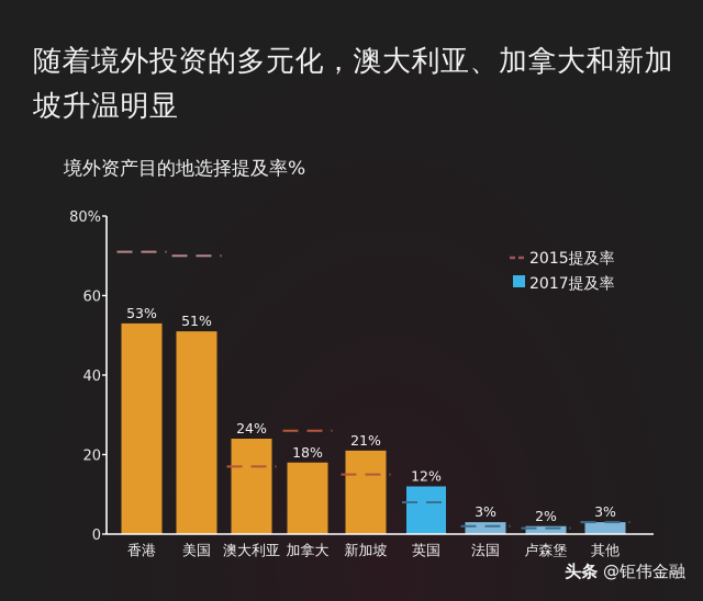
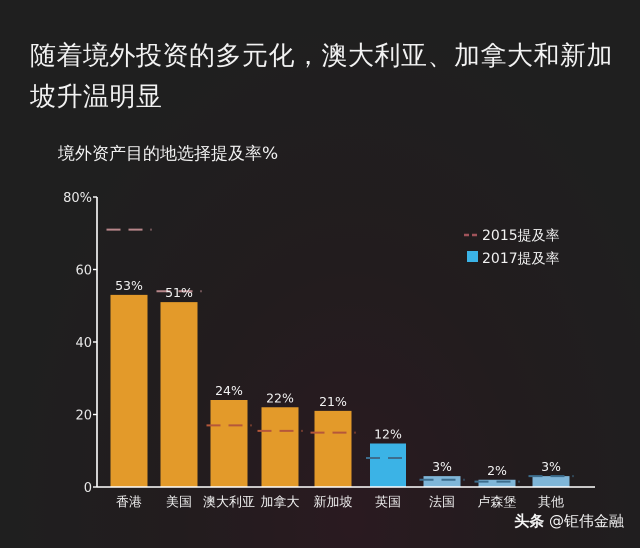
2015提及率/美国: 70% -> 54%
2017提及率/加拿大: 18% -> 22%
2015提及率/加拿大: 26% -> 16%
